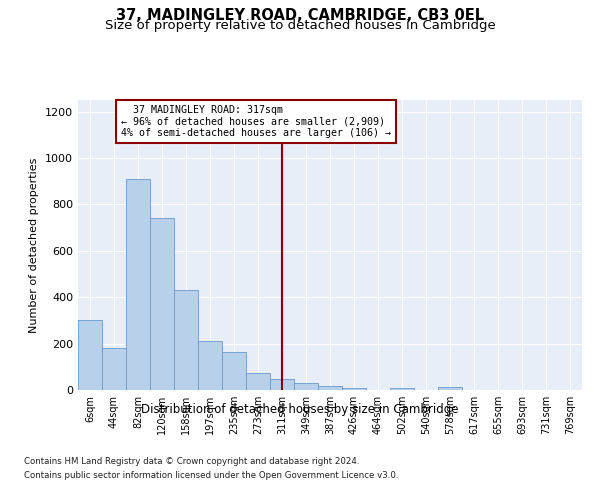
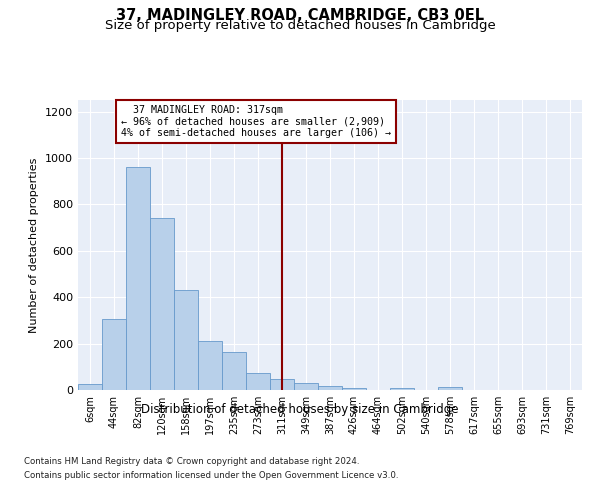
6sqm: 300 -> 25
44sqm: 180 -> 305
82sqm: 910 -> 960
